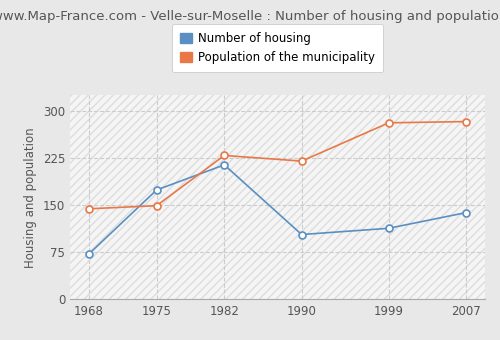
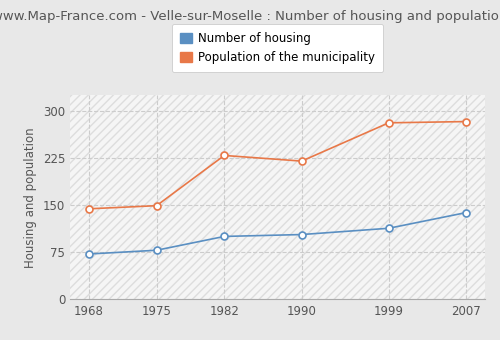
Number of housing/1975: 174 -> 78
Number of housing/1982: 214 -> 100
